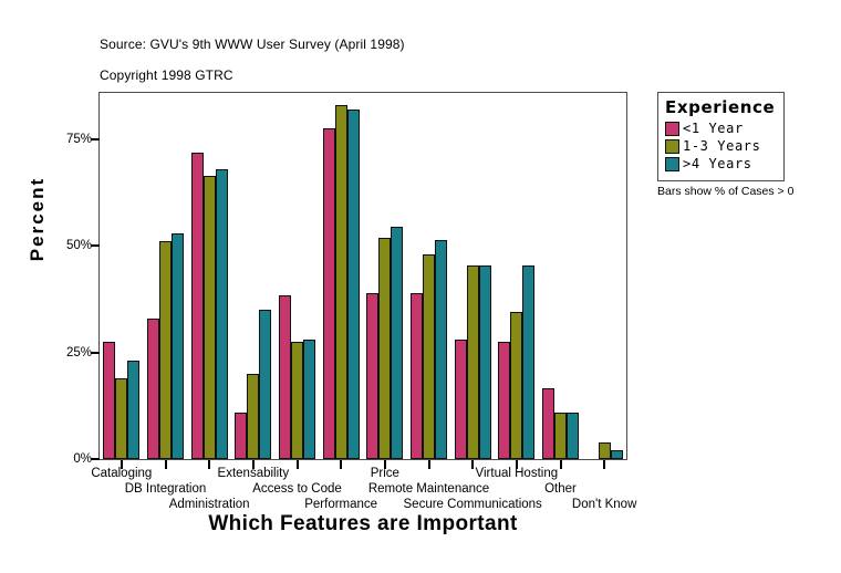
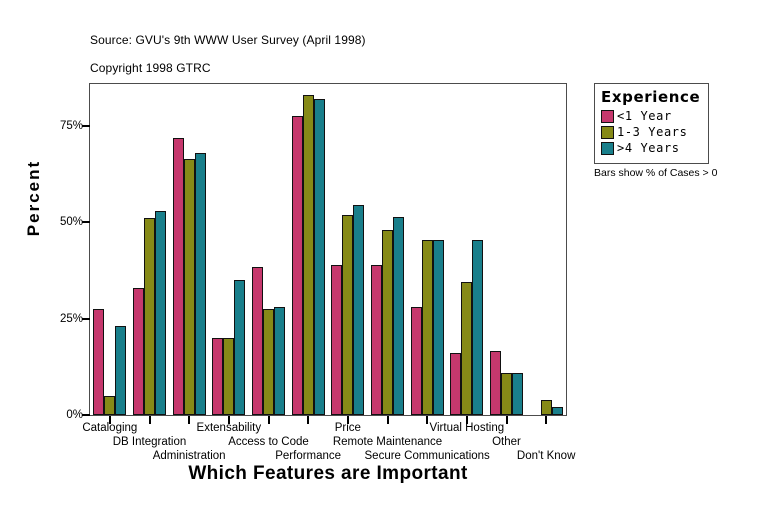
1-3 Years/Cataloging: 19% -> 5%
<1 Year/Extensability: 11% -> 20%
<1 Year/Virtual Hosting: 28% -> 16%
